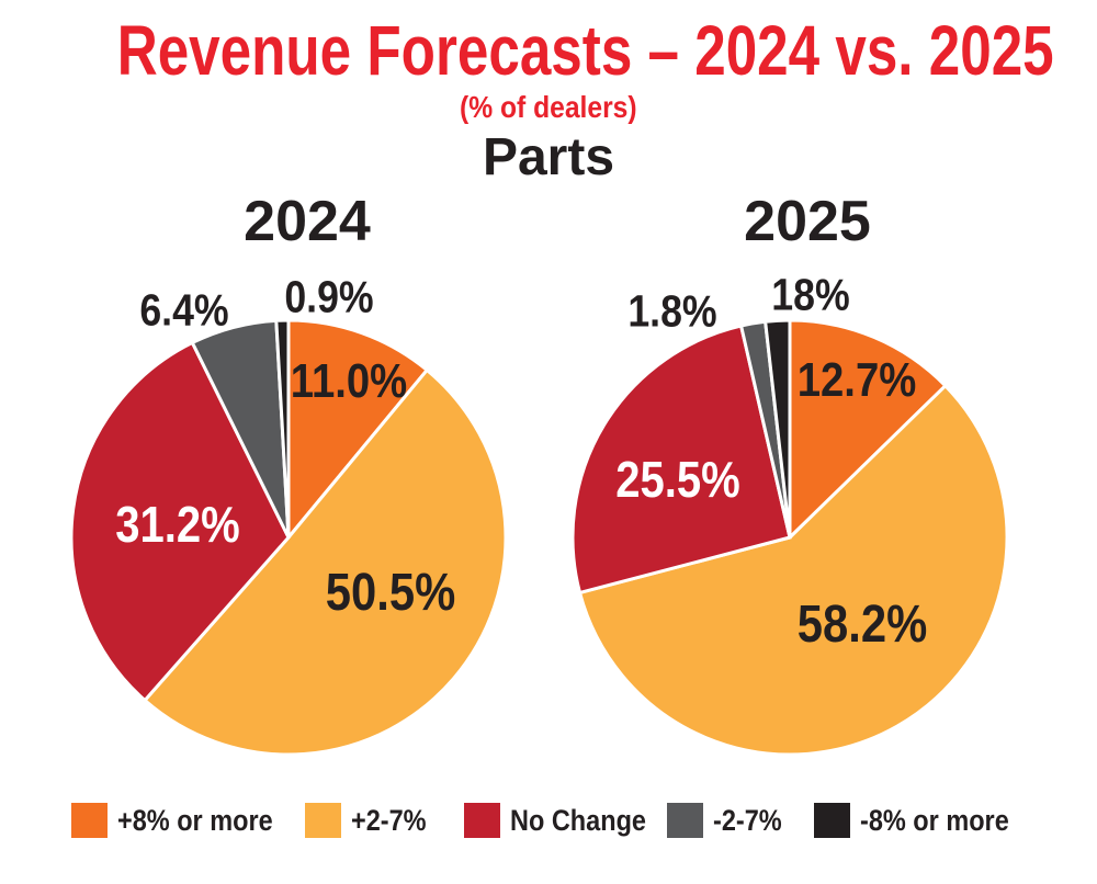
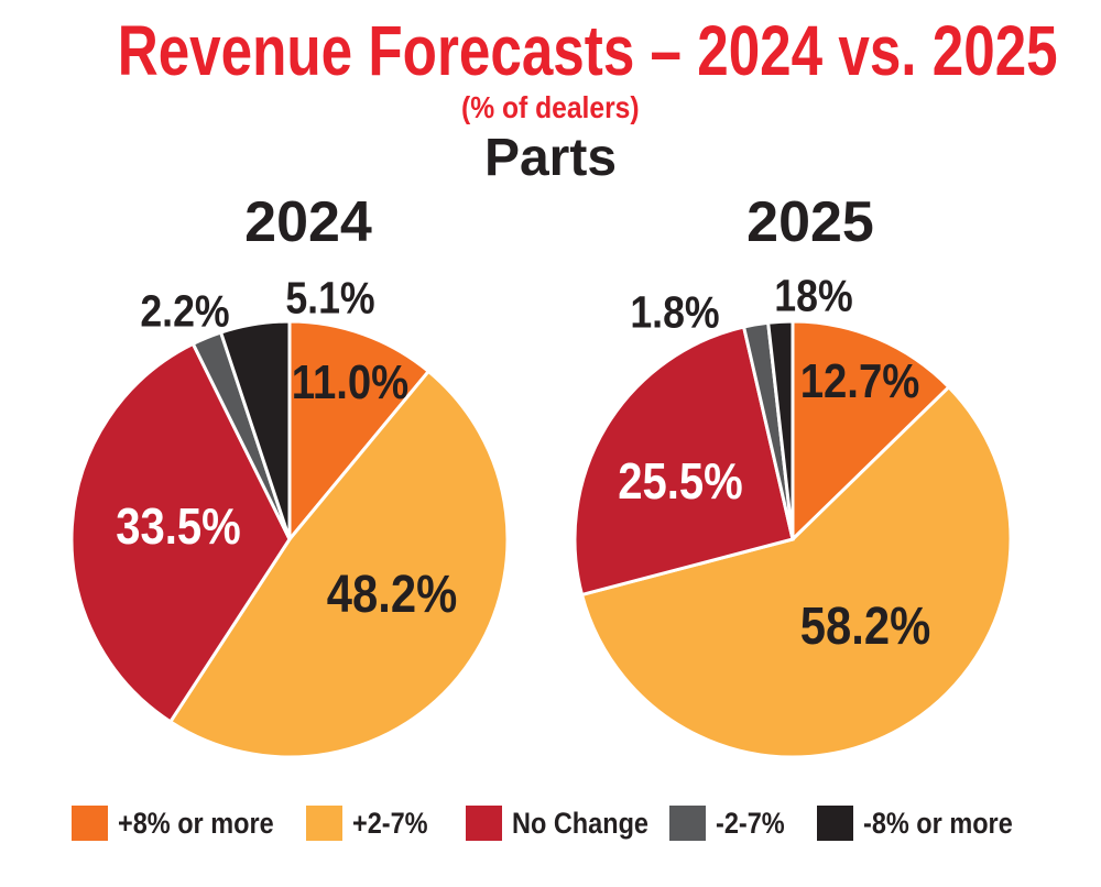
2024/+2-7%: 50.5% -> 48.2%
2024/No Change: 31.2% -> 33.5%
2024/-2-7%: 6.4% -> 2.2%
2024/-8% or more: 0.9% -> 5.1%
